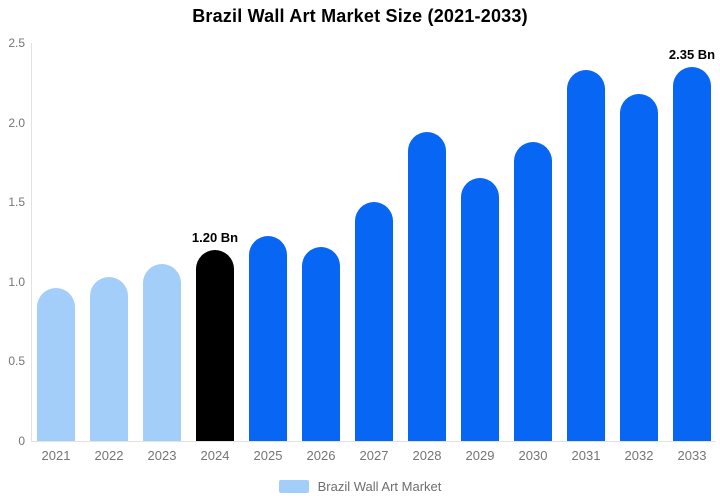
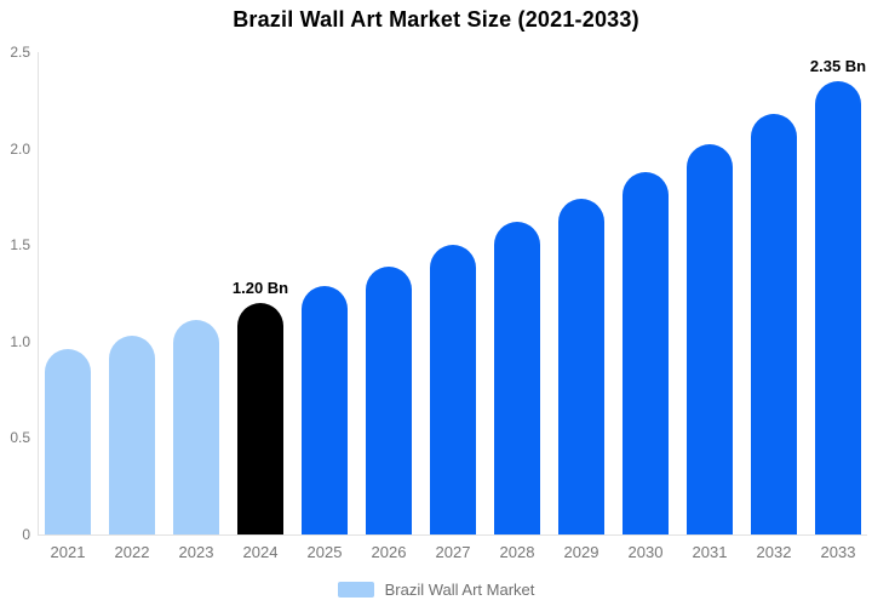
2026: 1.22 -> 1.39
2028: 1.94 -> 1.62
2029: 1.65 -> 1.74
2031: 2.33 -> 2.02
